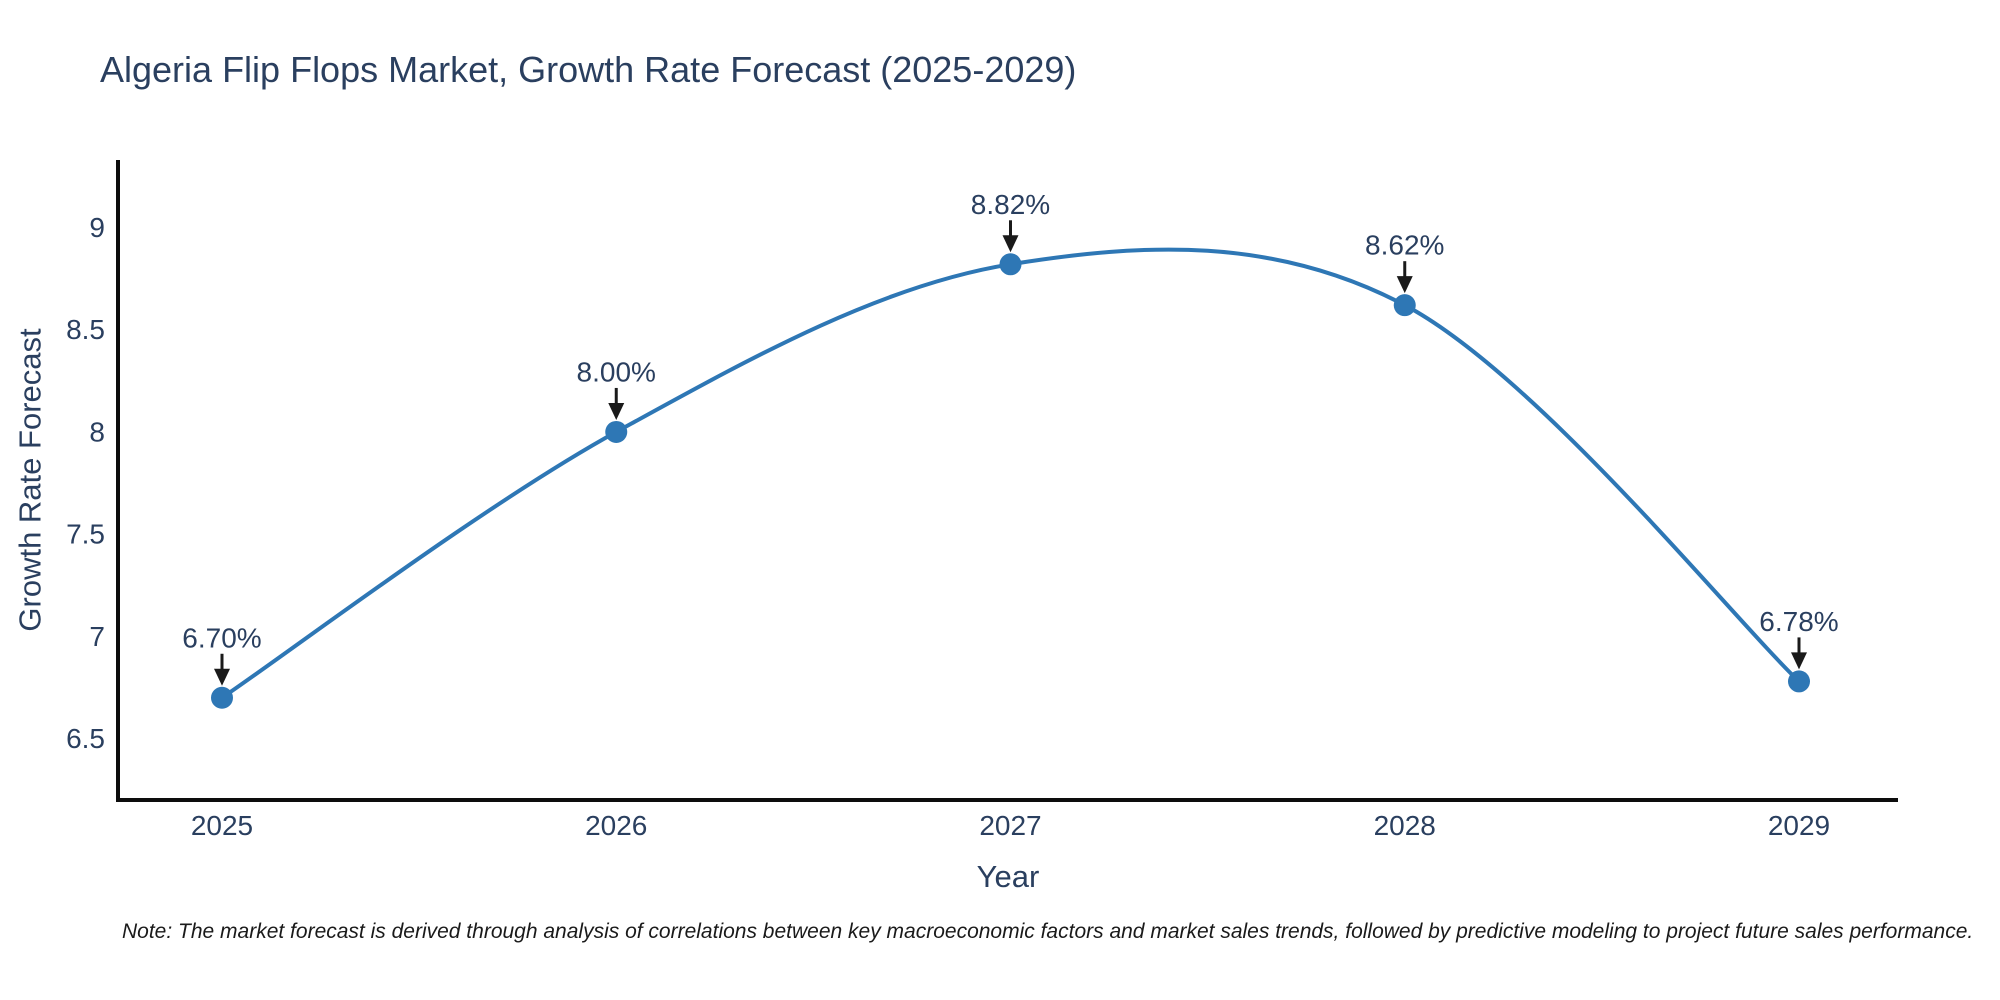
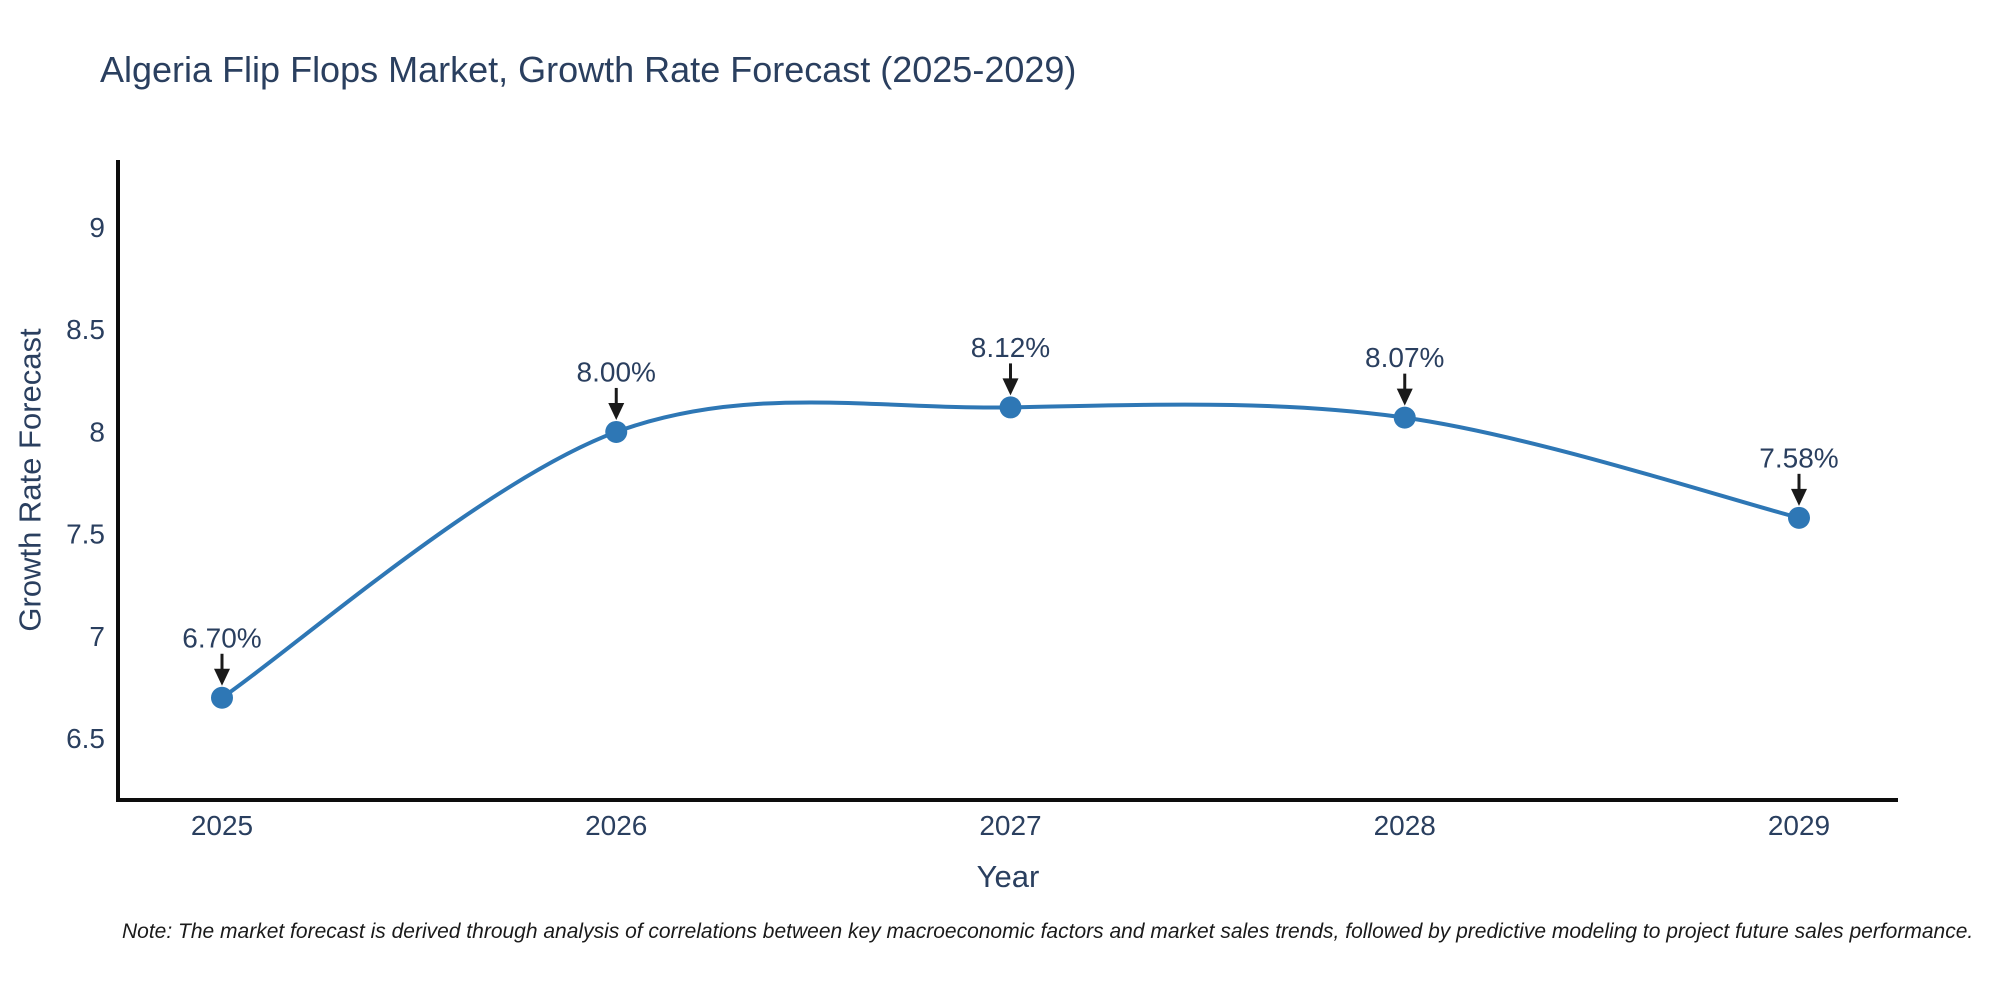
2027: 8.82% -> 8.12%
2028: 8.62% -> 8.07%
2029: 6.78% -> 7.58%
